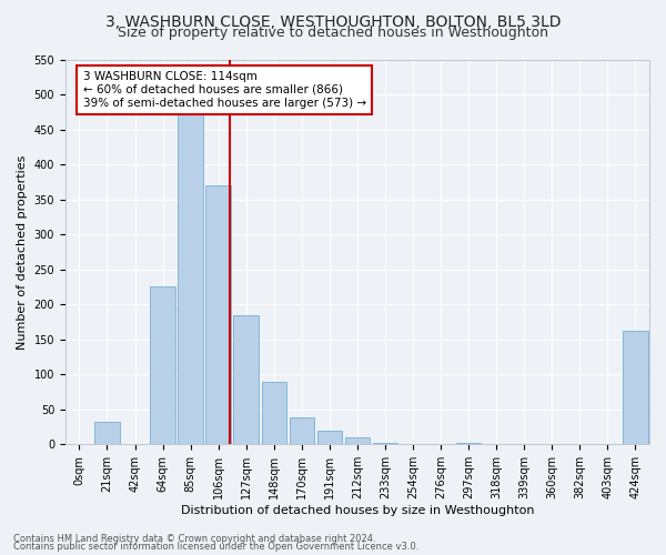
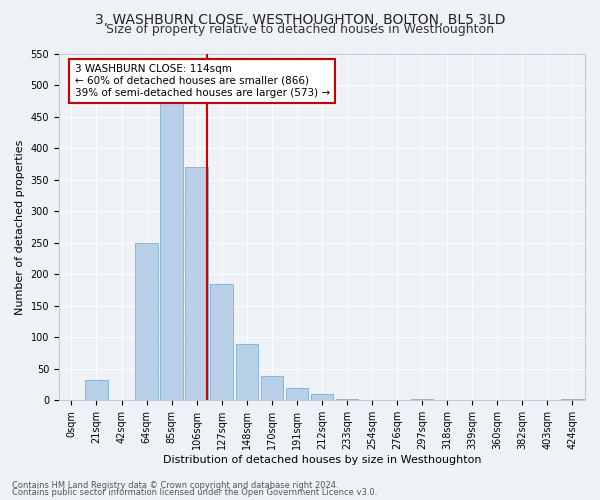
64sqm: 226 -> 250
424sqm: 162 -> 2
